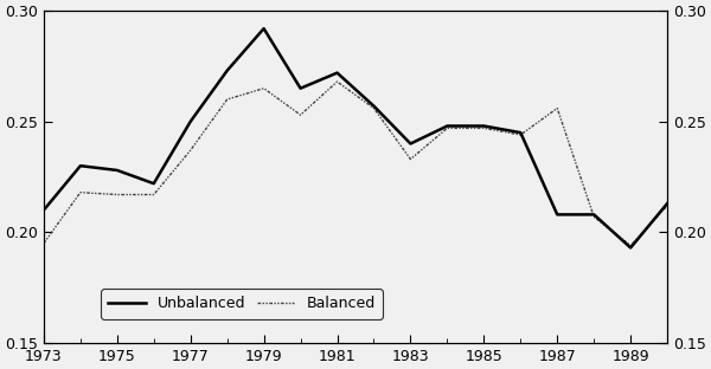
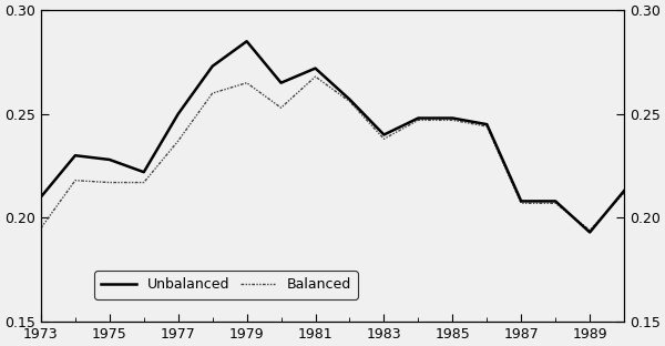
Unbalanced/1979: 0.292 -> 0.285
Balanced/1983: 0.233 -> 0.238
Balanced/1987: 0.256 -> 0.207
